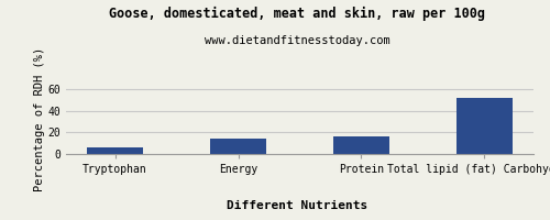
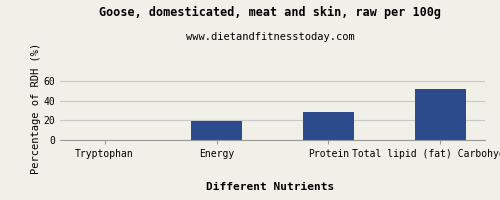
Tryptophan: 6 -> 0
Energy: 14 -> 20
Protein: 16 -> 28
